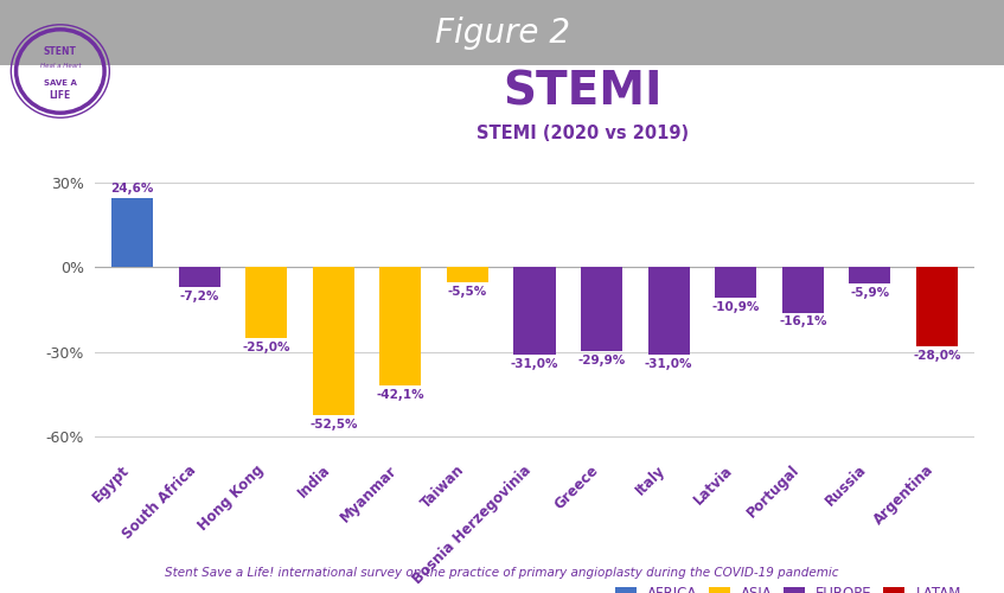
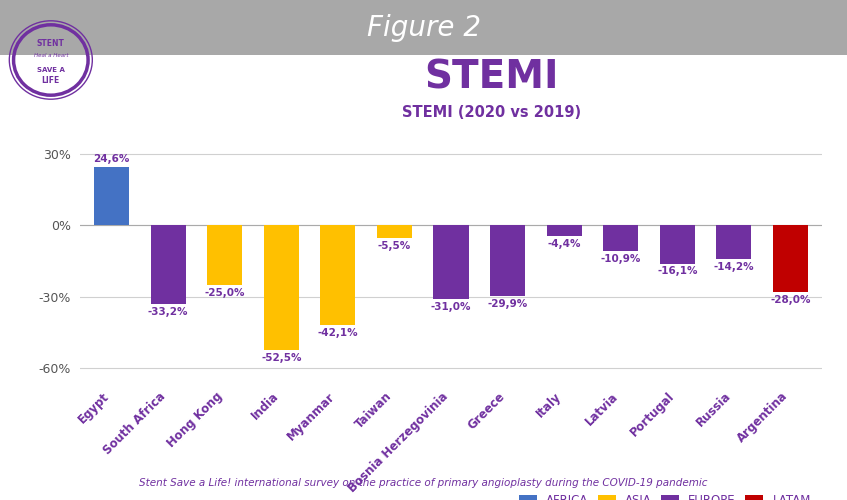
South Africa: -7,2% -> -33,2%
Italy: -31,0% -> -4,4%
Russia: -5,9% -> -14,2%
